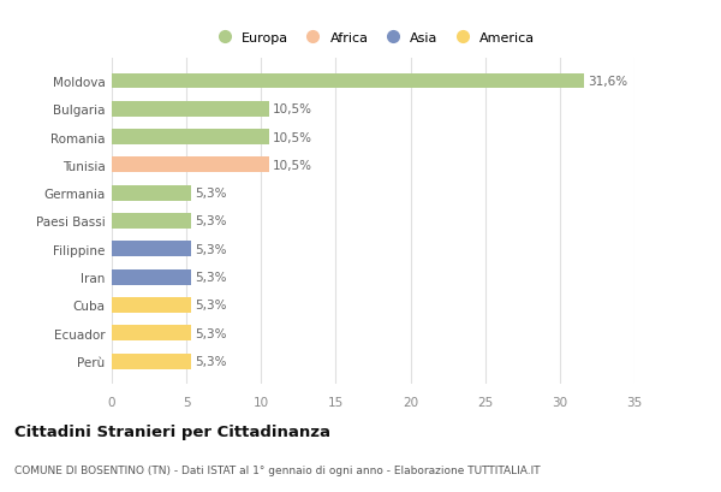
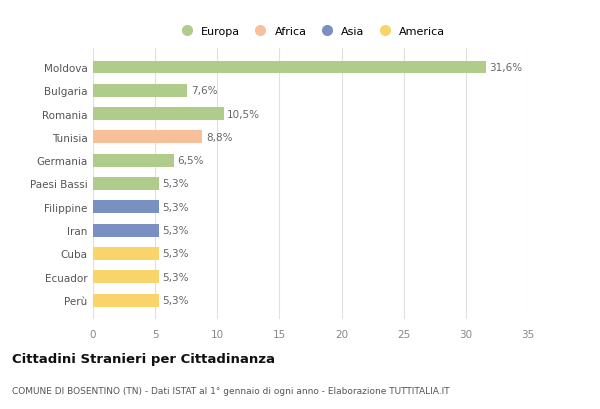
Bulgaria: 10,5% -> 7,6%
Tunisia: 10,5% -> 8,8%
Germania: 5,3% -> 6,5%
